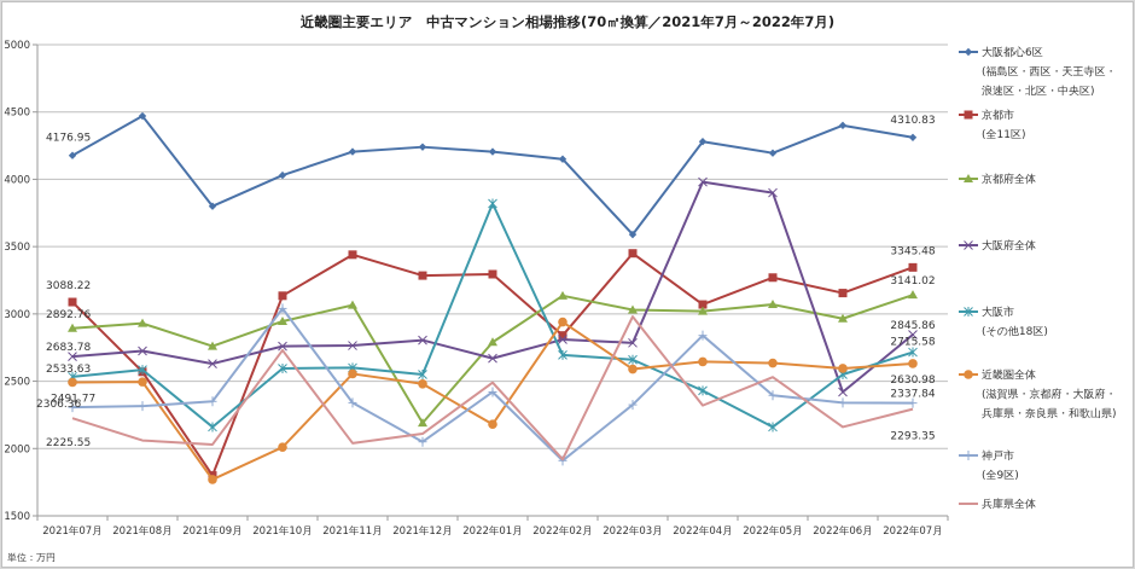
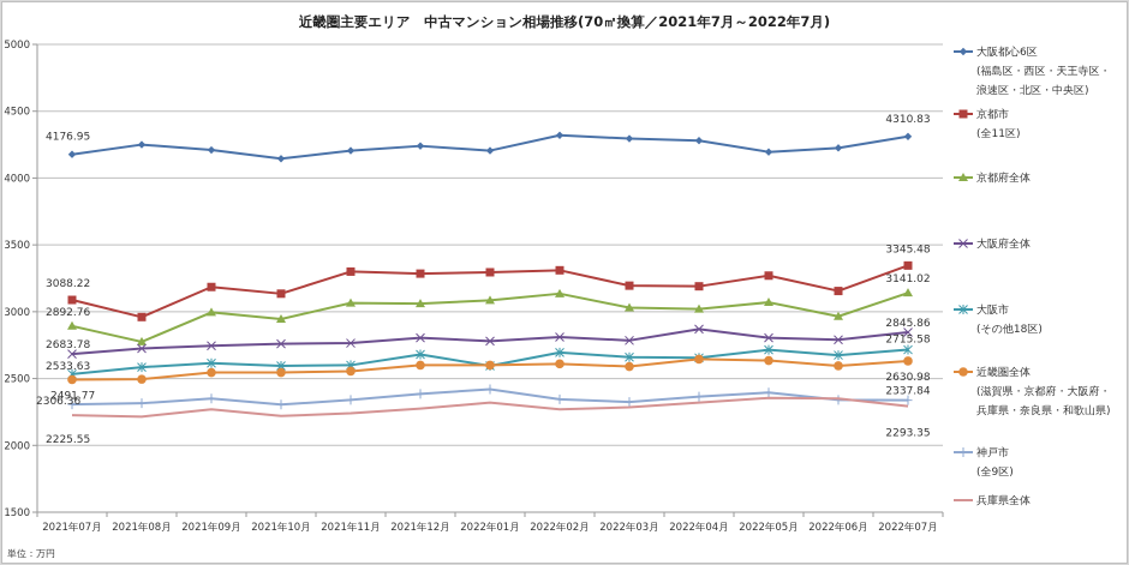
大阪都心6区/2021年08月: 4470 -> 4250
京都市/2021年08月: 2570 -> 2960
京都府全体/2021年08月: 2930 -> 2780
兵庫県全体/2021年08月: 2060 -> 2220
大阪都心6区/2021年09月: 3800 -> 4210
京都市/2021年09月: 1800 -> 3180
京都府全体/2021年09月: 2760 -> 3000
大阪府全体/2021年09月: 2630 -> 2740
大阪市/2021年09月: 2160 -> 2620
近畿圏全体/2021年09月: 1770 -> 2540
兵庫県全体/2021年09月: 2030 -> 2270
大阪都心6区/2021年10月: 4030 -> 4140
近畿圏全体/2021年10月: 2010 -> 2540
神戸市/2021年10月: 3040 -> 2300
兵庫県全体/2021年10月: 2730 -> 2220
京都市/2021年11月: 3440 -> 3300
兵庫県全体/2021年11月: 2040 -> 2240
京都府全体/2021年12月: 2190 -> 3060
大阪市/2021年12月: 2550 -> 2680
近畿圏全体/2021年12月: 2480 -> 2600
神戸市/2021年12月: 2050 -> 2380
兵庫県全体/2021年12月: 2110 -> 2280
京都府全体/2022年01月: 2790 -> 3080
大阪府全体/2022年01月: 2670 -> 2780
大阪市/2022年01月: 3820 -> 2600
近畿圏全体/2022年01月: 2180 -> 2600
兵庫県全体/2022年01月: 2490 -> 2320
大阪都心6区/2022年02月: 4150 -> 4320
京都市/2022年02月: 2840 -> 3310
近畿圏全体/2022年02月: 2940 -> 2610
神戸市/2022年02月: 1910 -> 2340
兵庫県全体/2022年02月: 1920 -> 2270
大阪都心6区/2022年03月: 3590 -> 4300
京都市/2022年03月: 3450 -> 3200
兵庫県全体/2022年03月: 2980 -> 2280
京都市/2022年04月: 3070 -> 3190
大阪府全体/2022年04月: 3980 -> 2870
大阪市/2022年04月: 2430 -> 2660
神戸市/2022年04月: 2840 -> 2360
大阪府全体/2022年05月: 3900 -> 2800
大阪市/2022年05月: 2160 -> 2720
兵庫県全体/2022年05月: 2530 -> 2360
大阪都心6区/2022年06月: 4400 -> 4220
大阪府全体/2022年06月: 2420 -> 2790
大阪市/2022年06月: 2550 -> 2680
兵庫県全体/2022年06月: 2160 -> 2350
